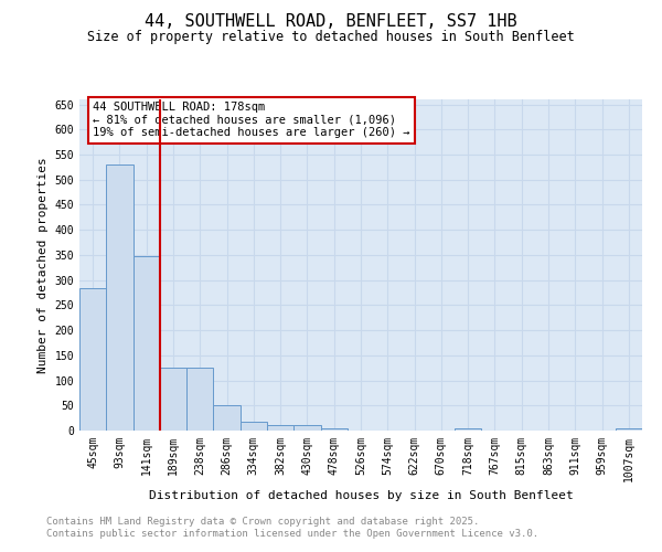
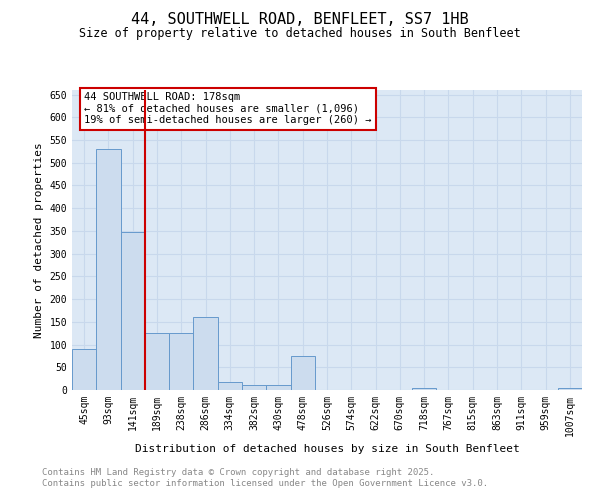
45sqm: 283 -> 90
286sqm: 50 -> 160
478sqm: 5 -> 75
